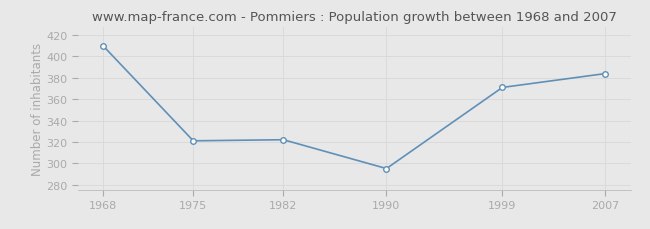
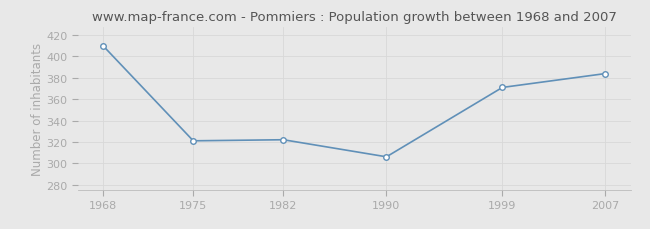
1990: 295 -> 306
